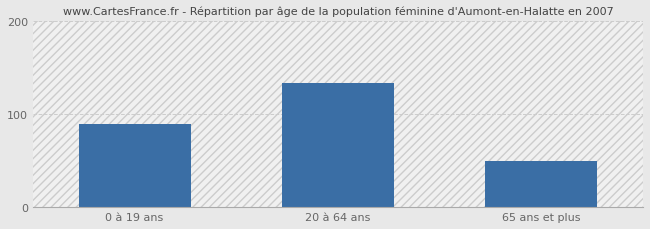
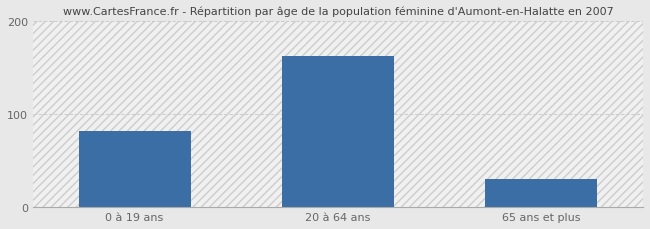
0 à 19 ans: 90 -> 82
20 à 64 ans: 134 -> 163
65 ans et plus: 50 -> 30
